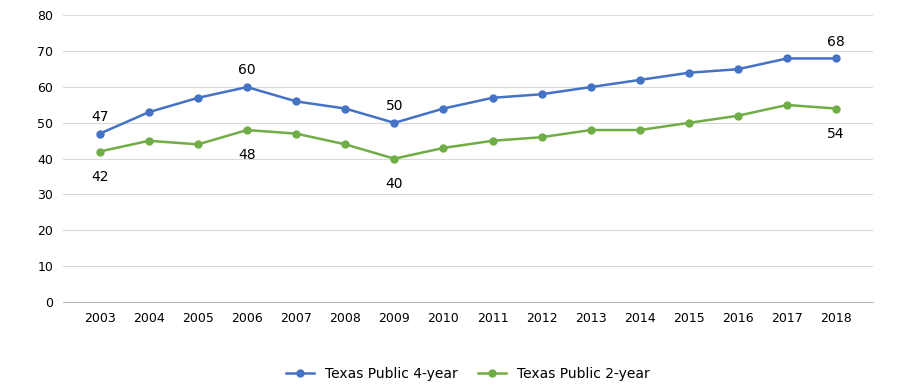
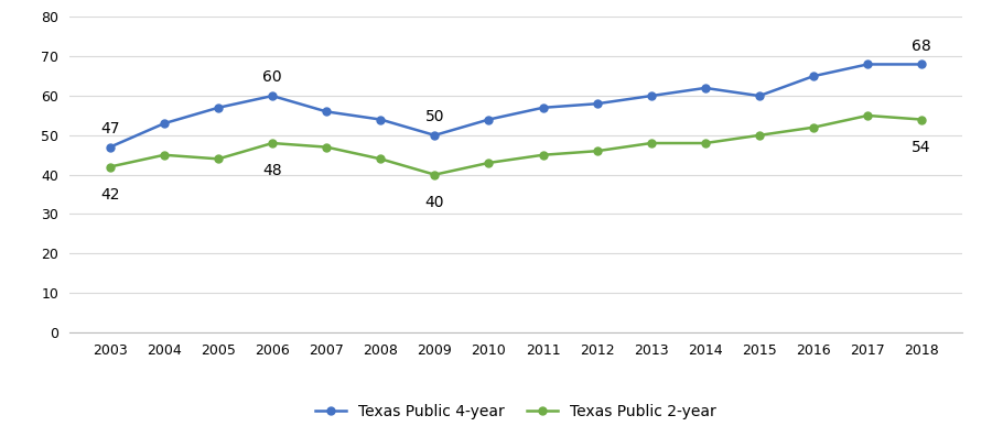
Texas Public 4-year/2015: 64 -> 60
